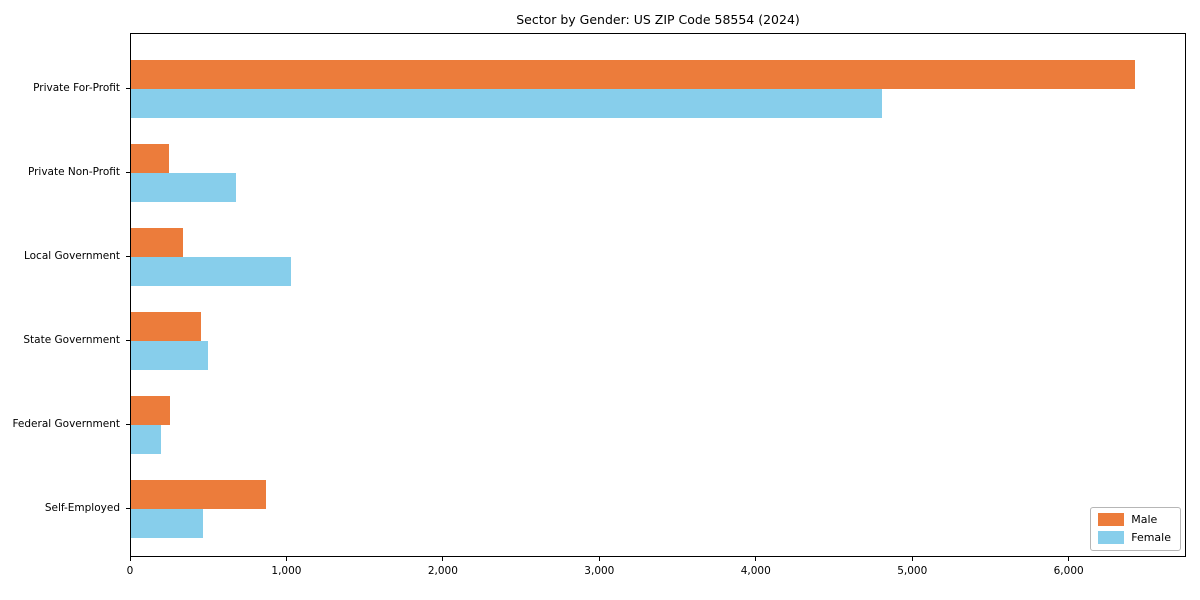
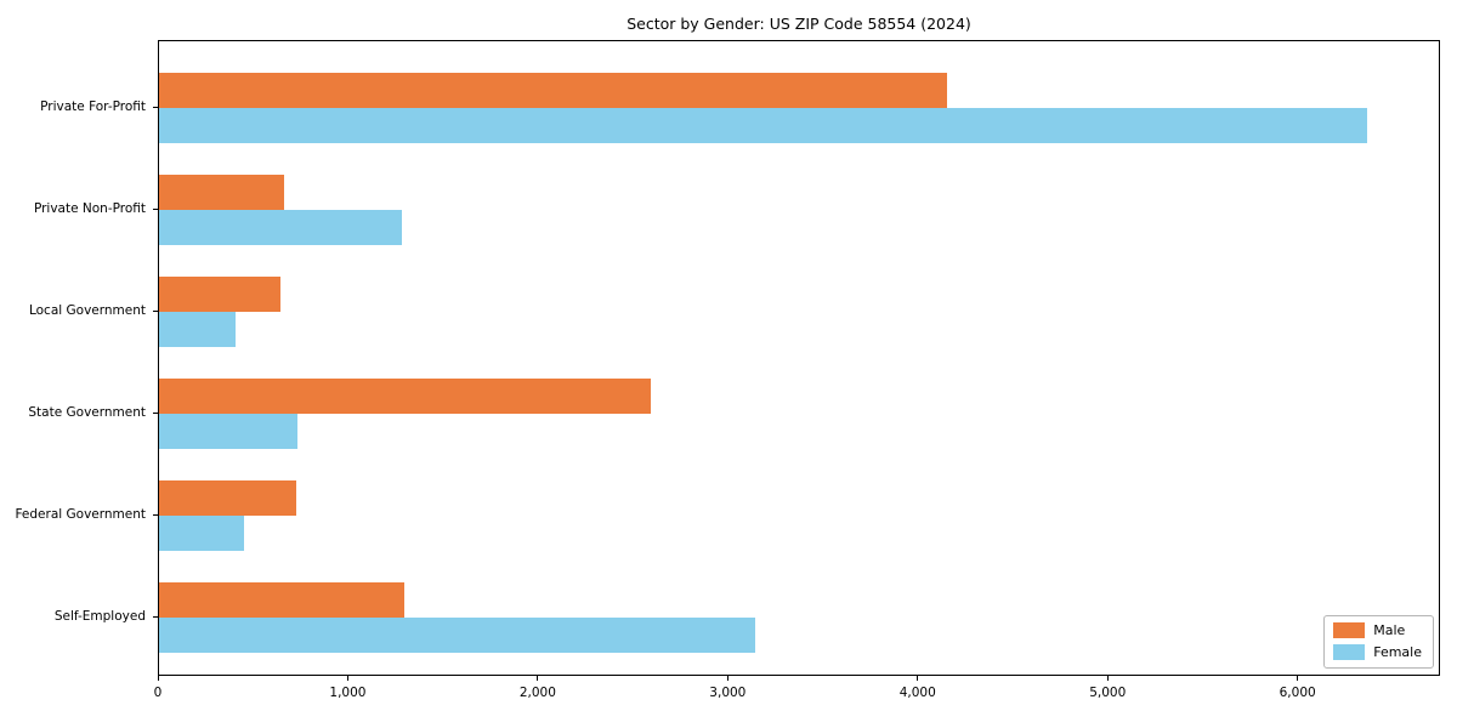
Male/Private For-Profit: 6420 -> 4150
Female/Private For-Profit: 4800 -> 6360
Male/Private Non-Profit: 240 -> 660
Female/Private Non-Profit: 670 -> 1280
Male/Local Government: 330 -> 640
Female/Local Government: 1020 -> 400
Male/State Government: 450 -> 2590
Female/State Government: 490 -> 730
Male/Federal Government: 250 -> 720
Female/Federal Government: 190 -> 450
Male/Self-Employed: 860 -> 1290
Female/Self-Employed: 460 -> 3140
